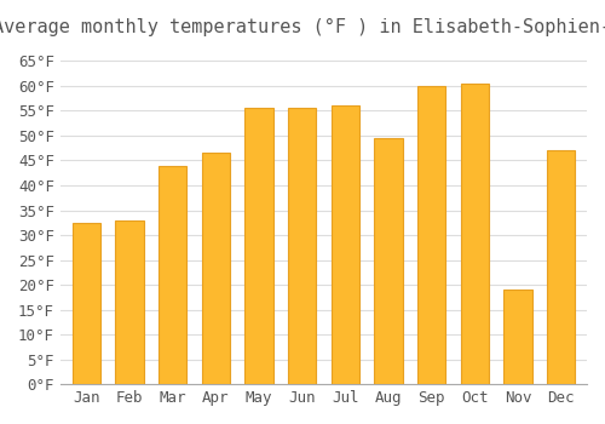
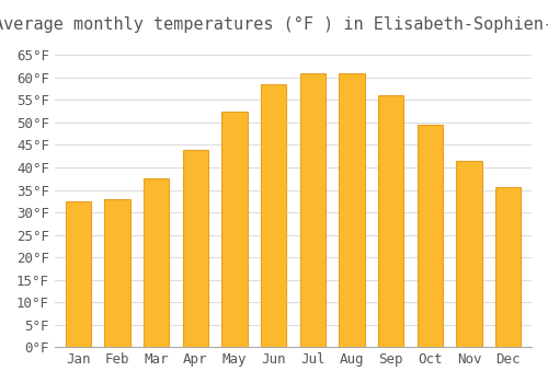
Mar: 44.0°F -> 37.5°F
Apr: 46.5°F -> 44.0°F
May: 55.5°F -> 52.5°F
Jun: 55.5°F -> 58.5°F
Jul: 56.0°F -> 61.0°F
Aug: 49.5°F -> 61.0°F
Sep: 60.0°F -> 56.0°F
Oct: 60.5°F -> 49.5°F
Nov: 19.0°F -> 41.5°F
Dec: 47.0°F -> 35.5°F
